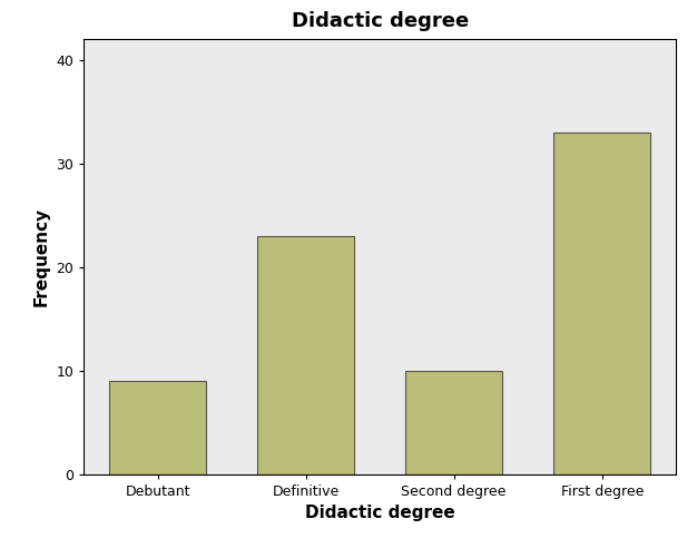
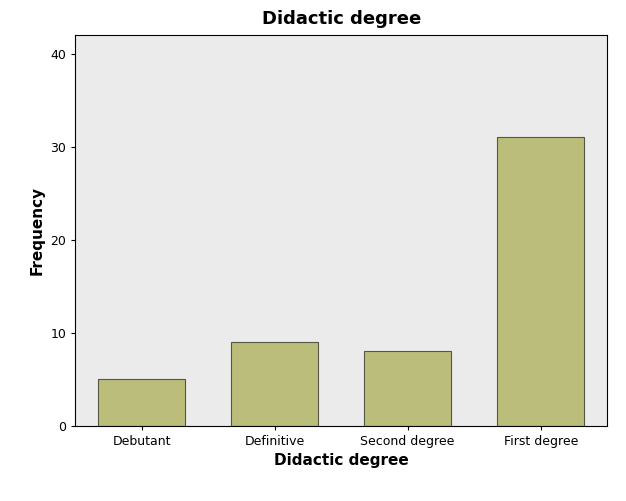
Debutant: 9 -> 5
Definitive: 23 -> 9
Second degree: 10 -> 8
First degree: 33 -> 31
